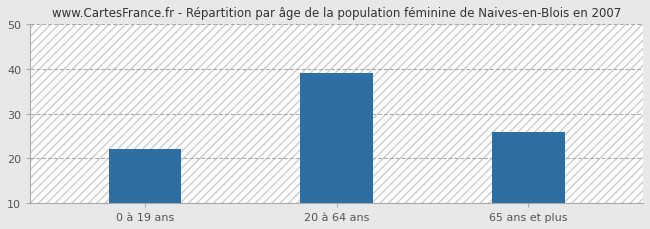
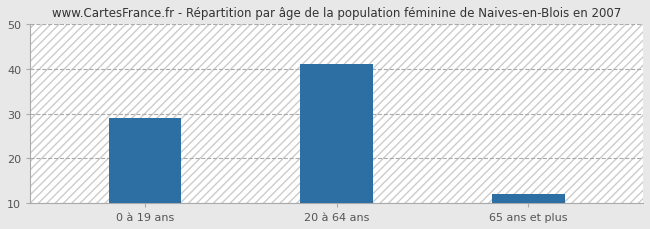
0 à 19 ans: 22 -> 29
20 à 64 ans: 39 -> 41
65 ans et plus: 26 -> 12
